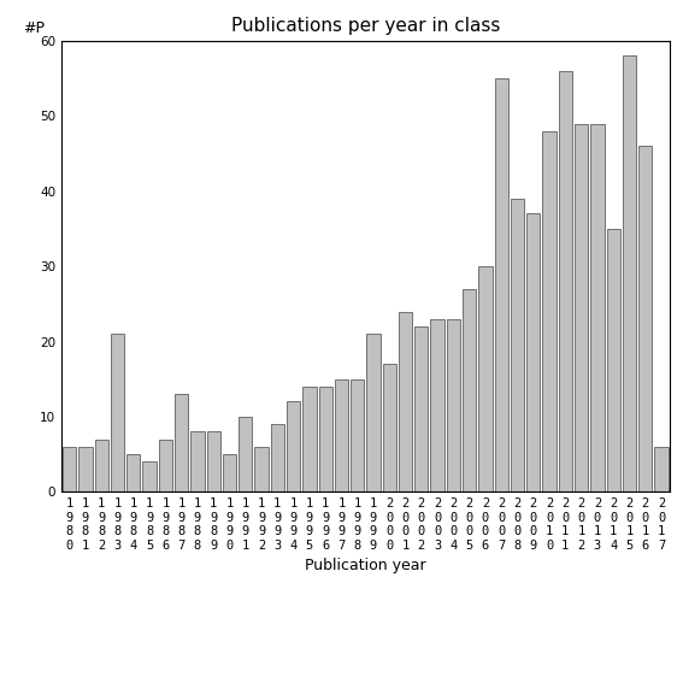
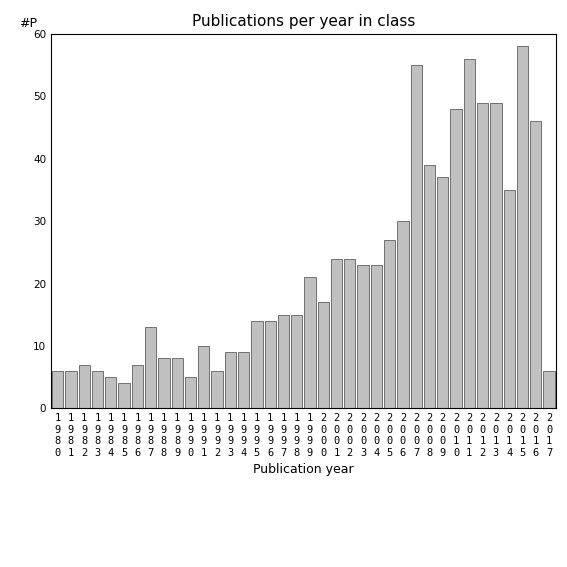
1 9 8 3: 21 -> 6
1 9 9 4: 12 -> 9
2 0 0 2: 22 -> 24
